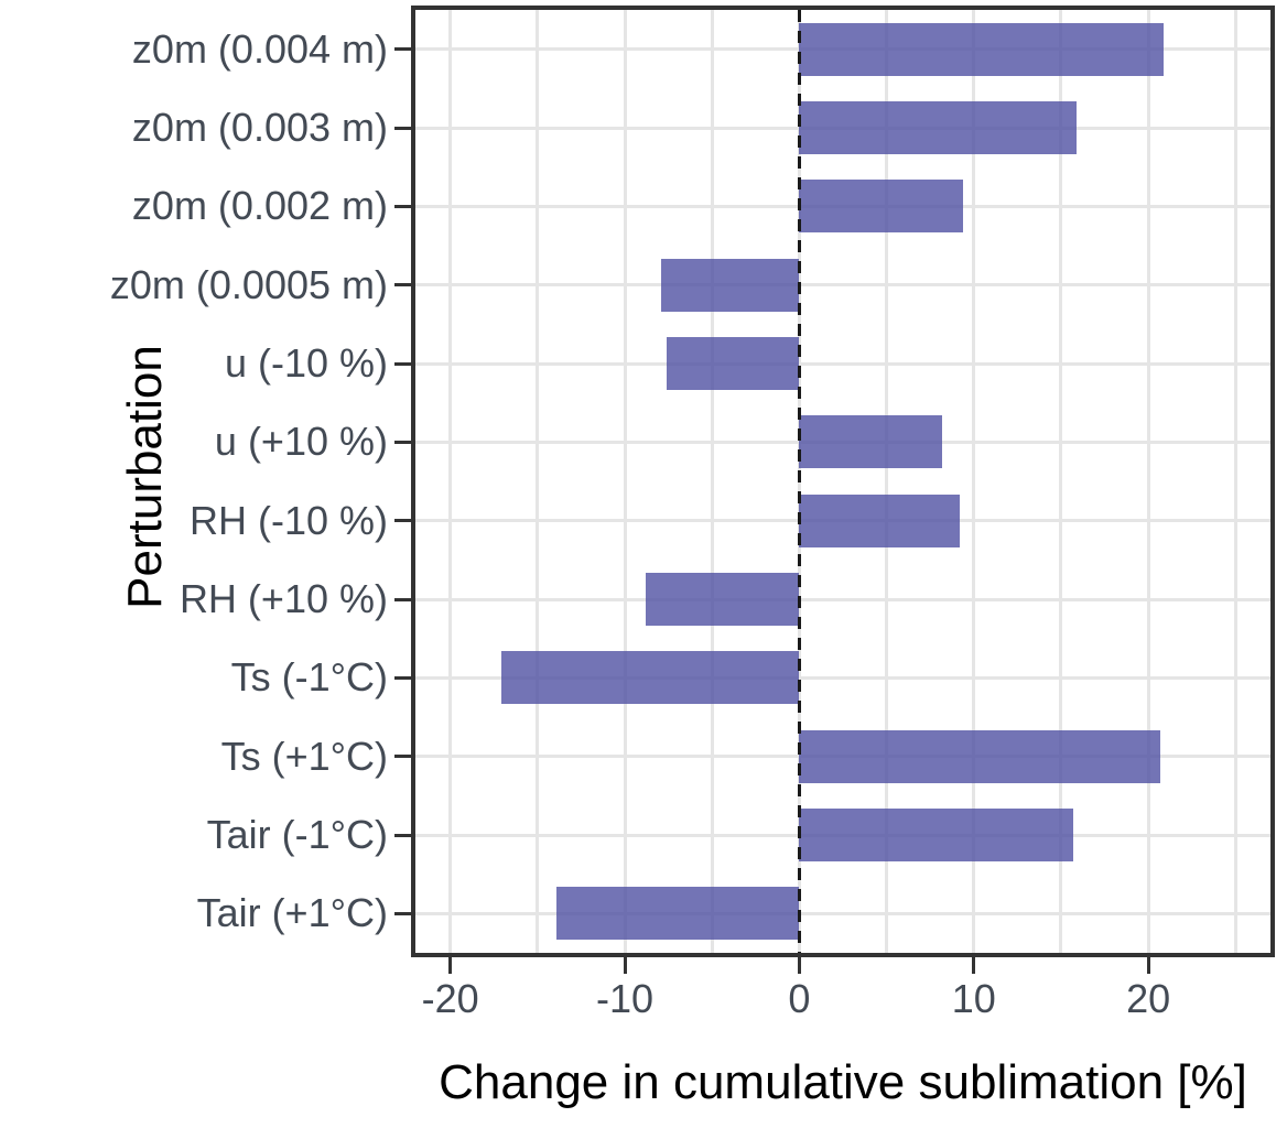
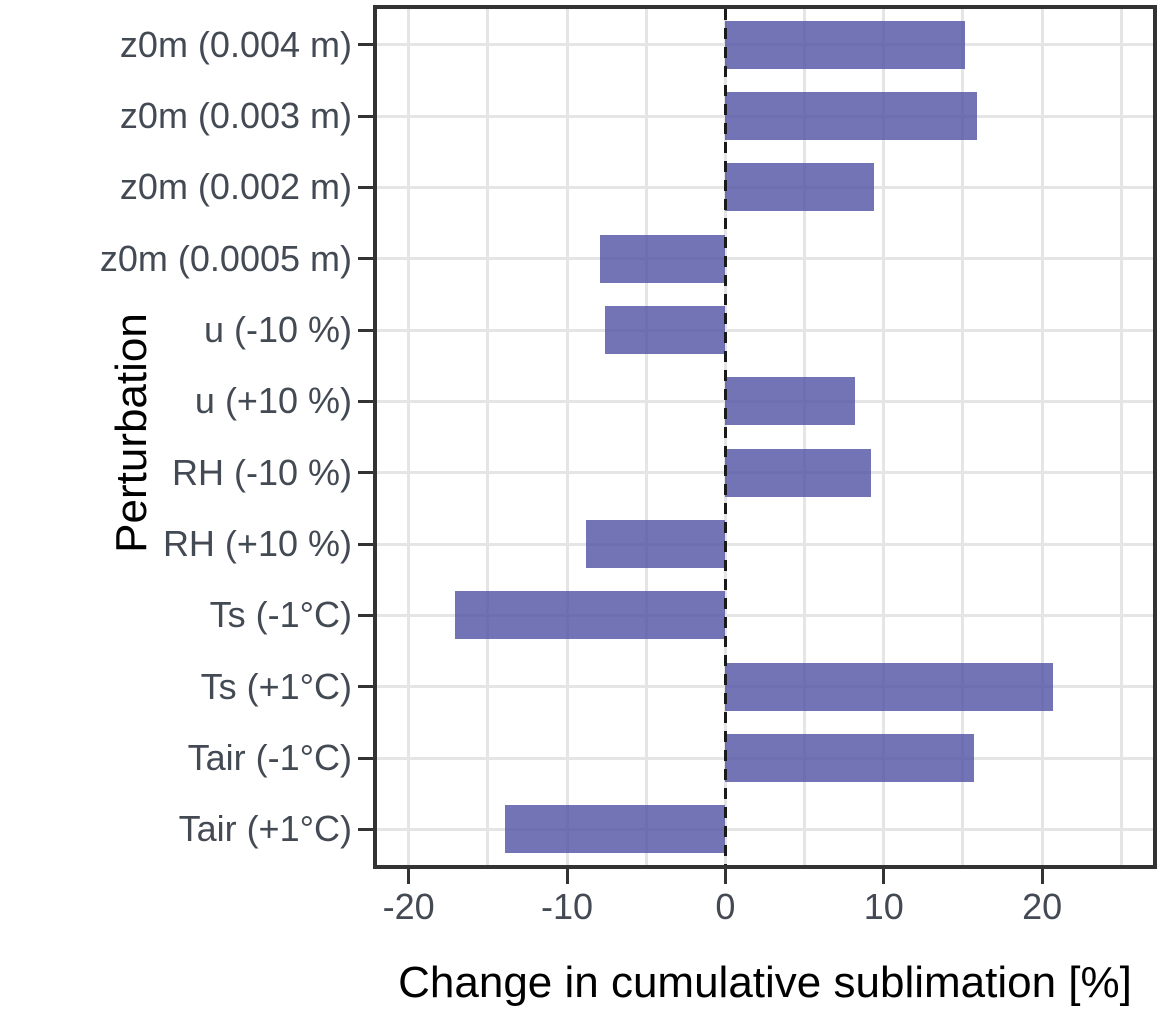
z0m (0.004 m): 20.9 -> 15.1
